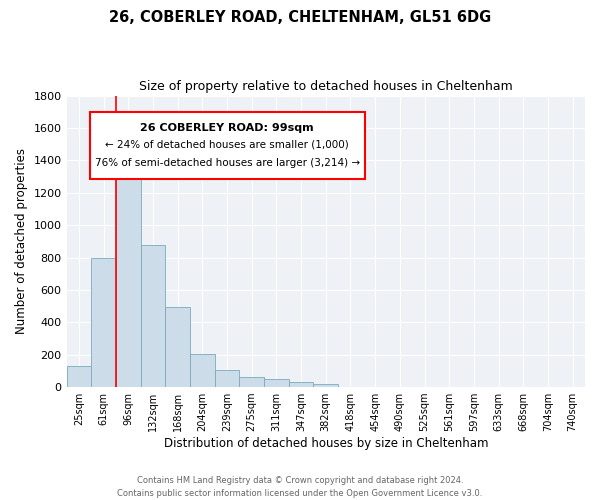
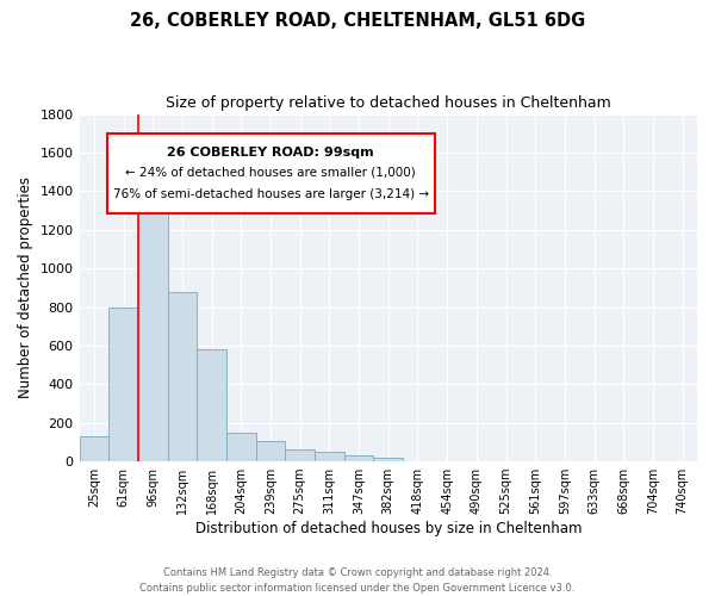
168sqm: 500 -> 580
204sqm: 200 -> 150
